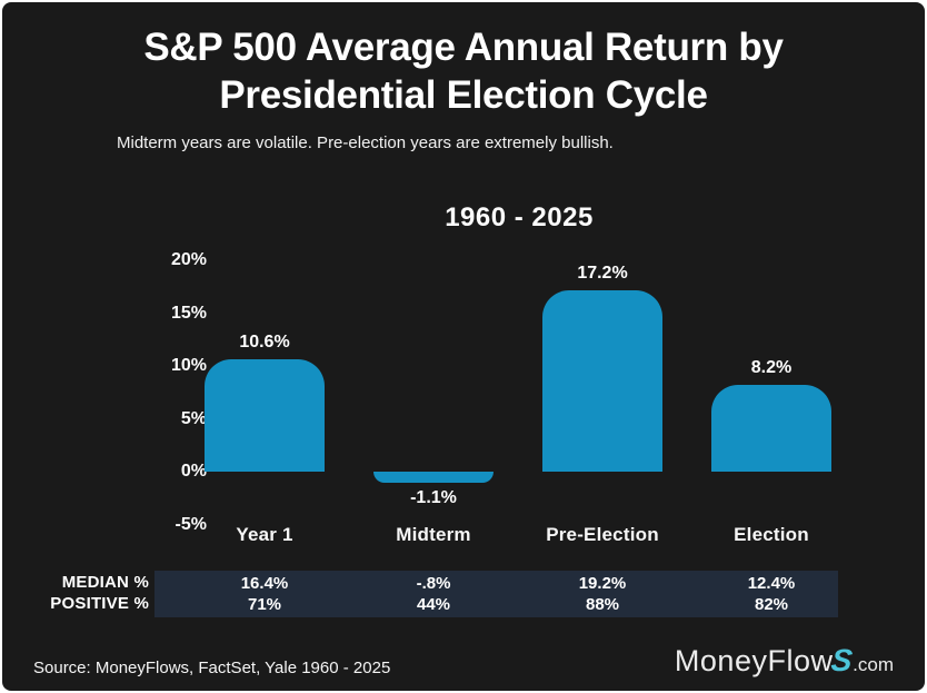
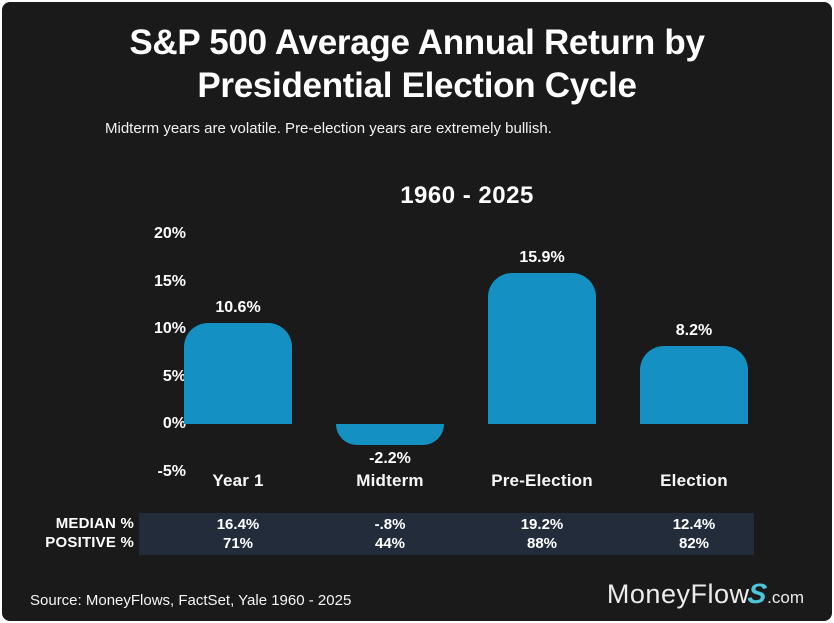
Midterm: -1.1% -> -2.2%
Pre-Election: 17.2% -> 15.9%
